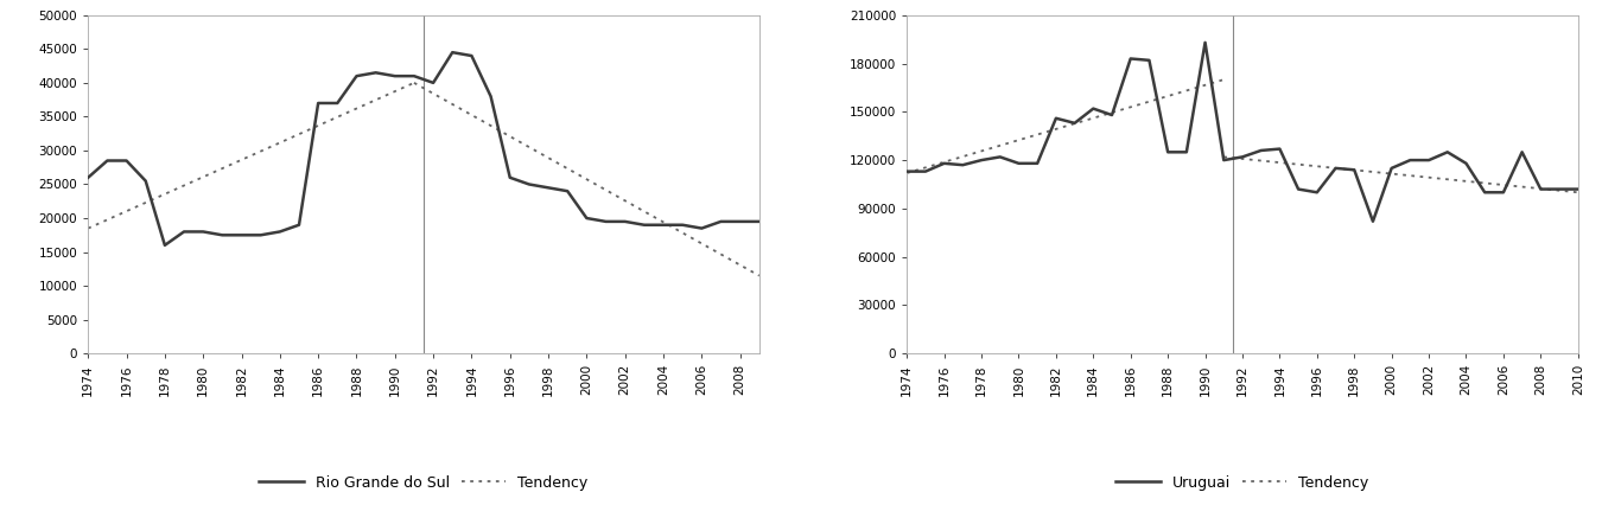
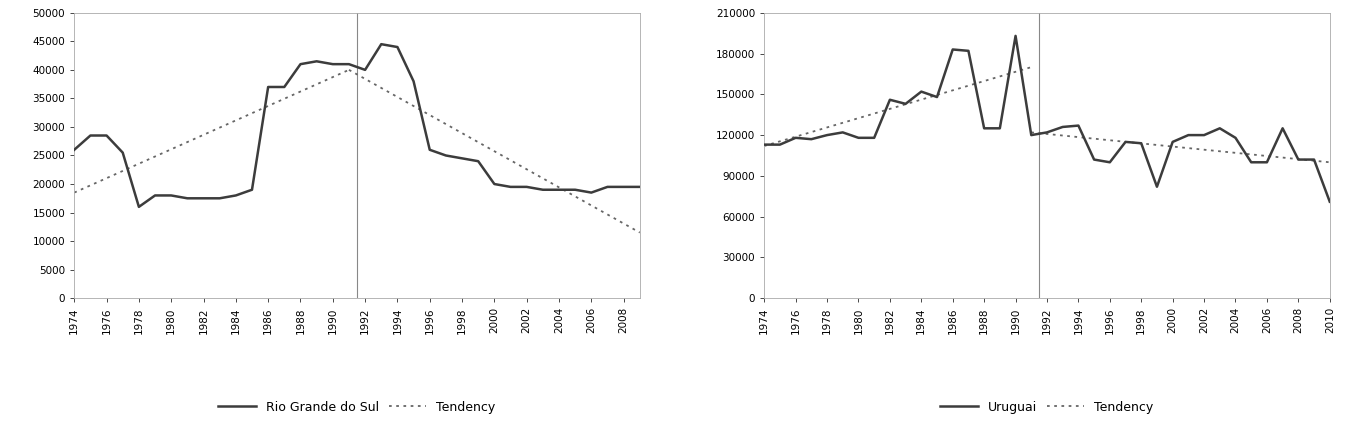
2010: 102000 -> 71000
